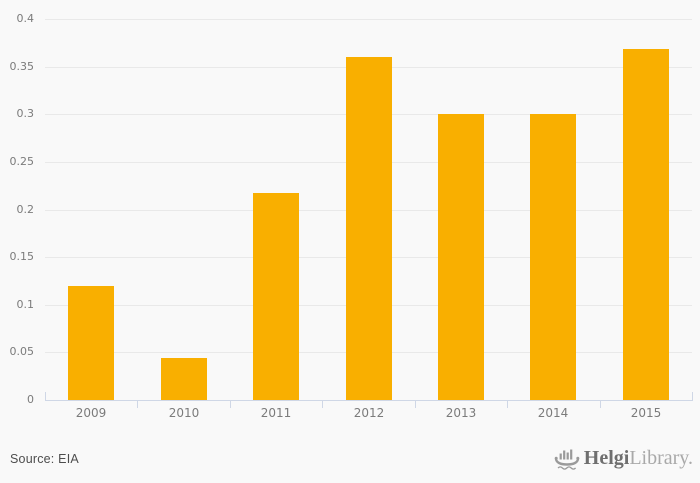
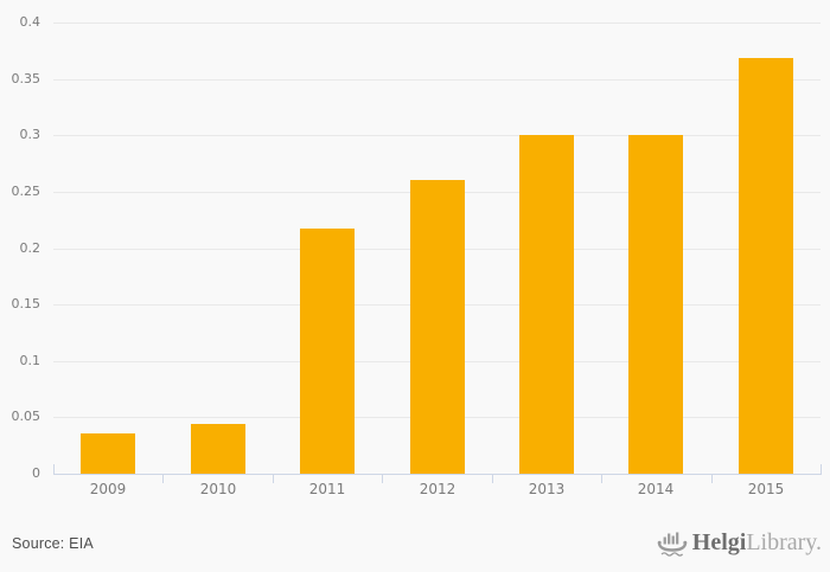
2009: 0.12 -> 0.04
2012: 0.36 -> 0.26
